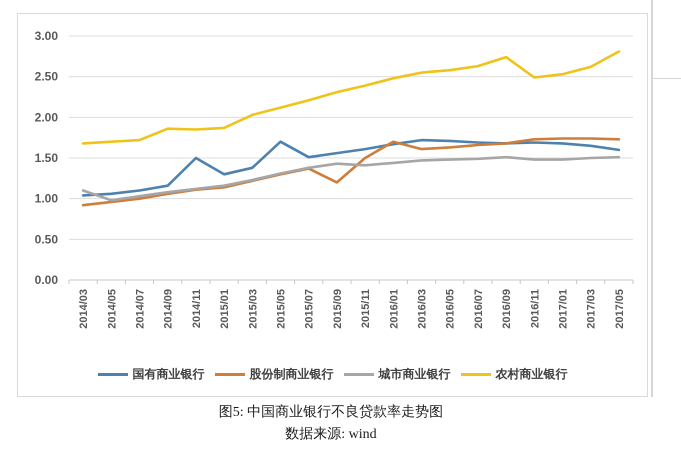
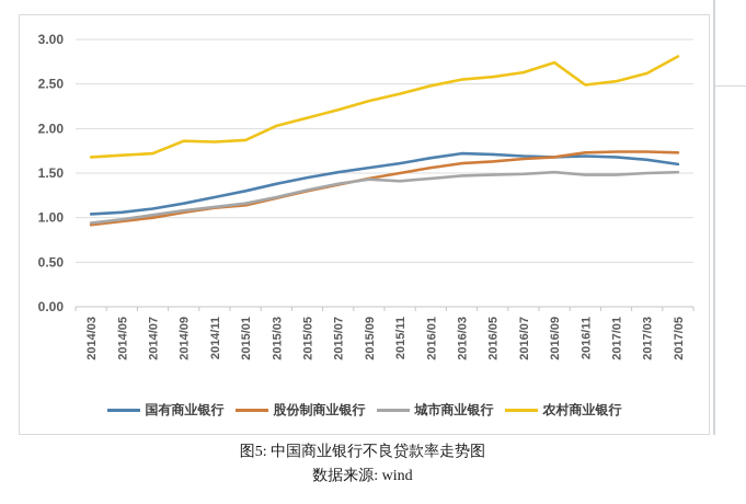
城市商业银行/2014/03: 1.1 -> 0.9
国有商业银行/2014/11: 1.5 -> 1.2
国有商业银行/2015/05: 1.7 -> 1.4
股份制商业银行/2015/09: 1.2 -> 1.4
股份制商业银行/2016/01: 1.7 -> 1.6
